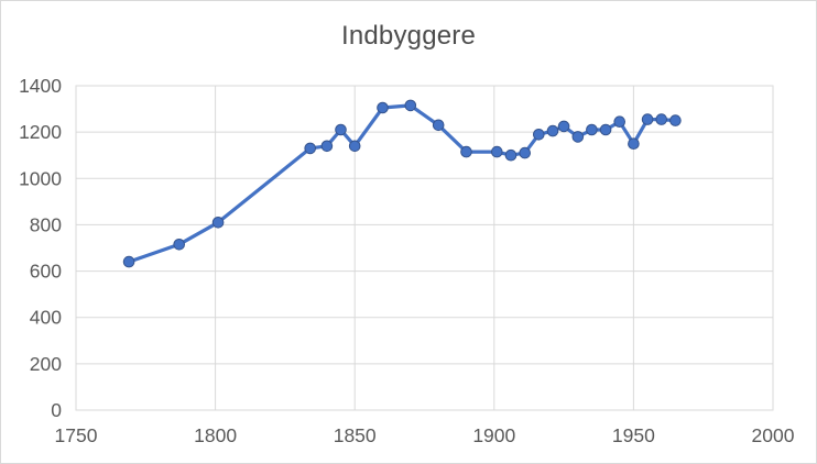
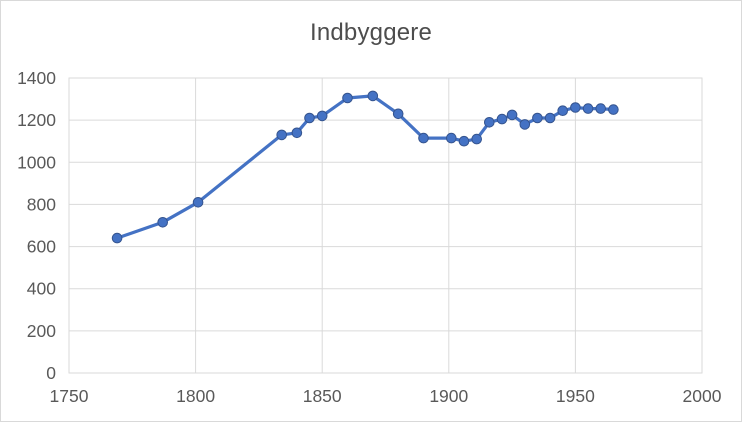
1850: 1140 -> 1220
1950: 1150 -> 1260
